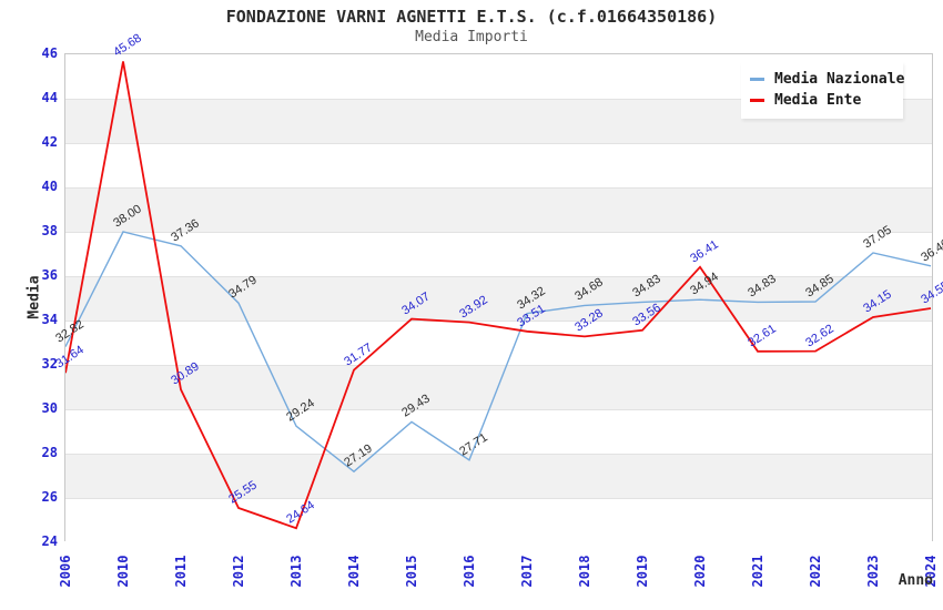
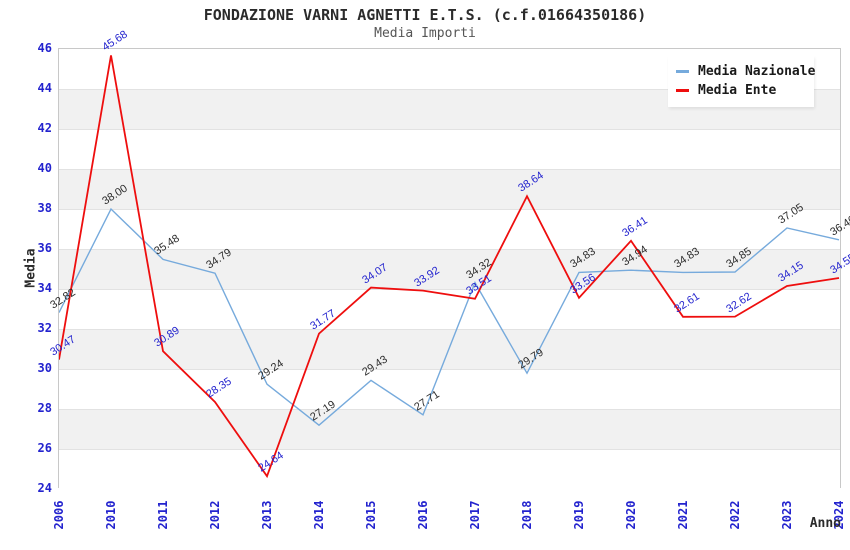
Media Ente/2006: 31.64 -> 30.47
Media Nazionale/2011: 37.36 -> 35.48
Media Ente/2012: 25.55 -> 28.35
Media Nazionale/2018: 34.68 -> 29.79
Media Ente/2018: 33.28 -> 38.64
